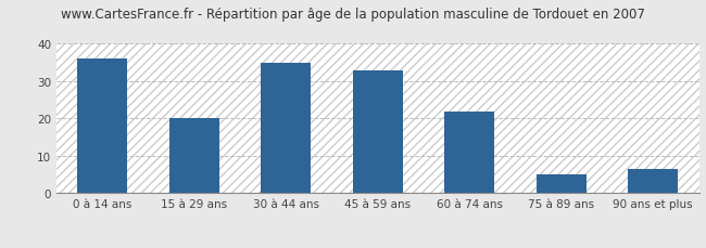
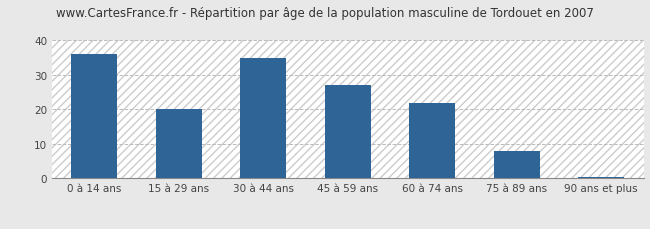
45 à 59 ans: 33.0 -> 27.0
75 à 89 ans: 5.0 -> 8.0
90 ans et plus: 6.5 -> 0.5
